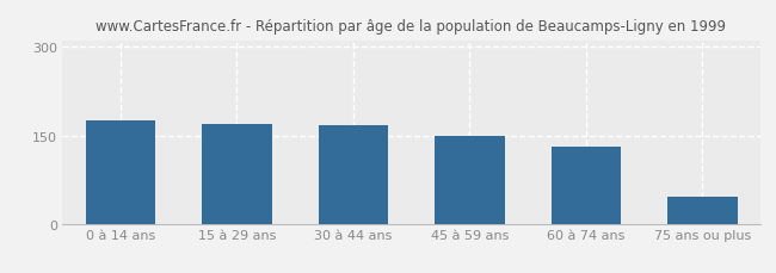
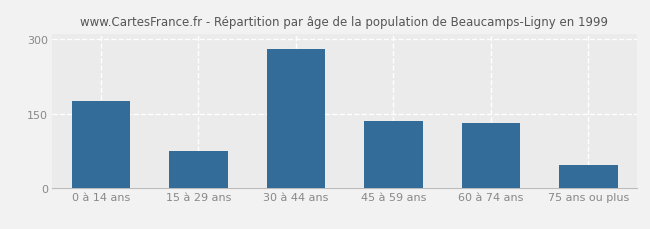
15 à 29 ans: 170 -> 75
30 à 44 ans: 167 -> 280
45 à 59 ans: 149 -> 135
